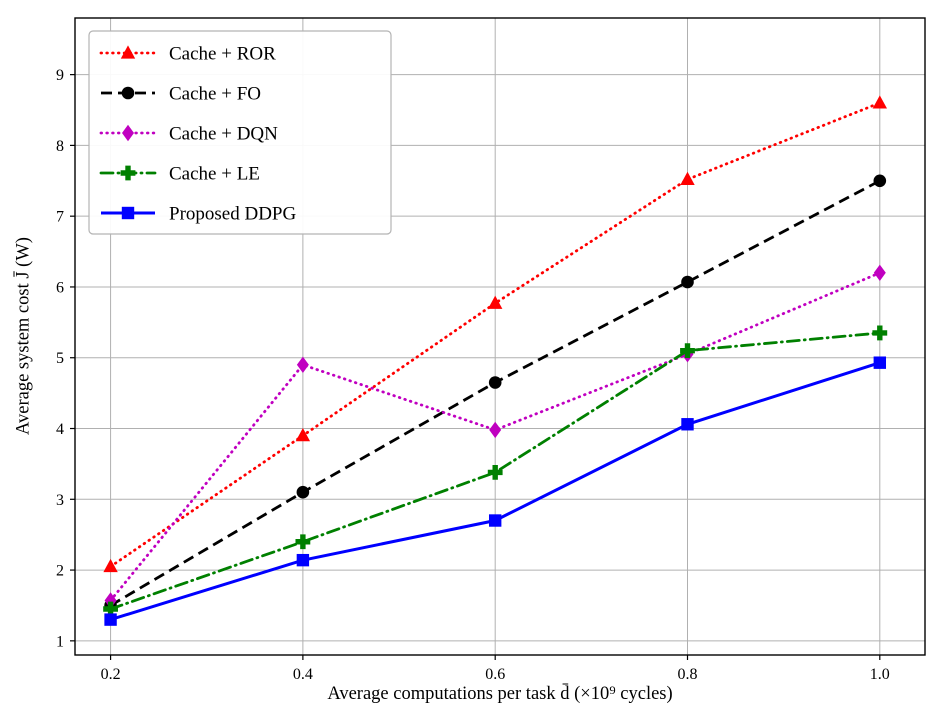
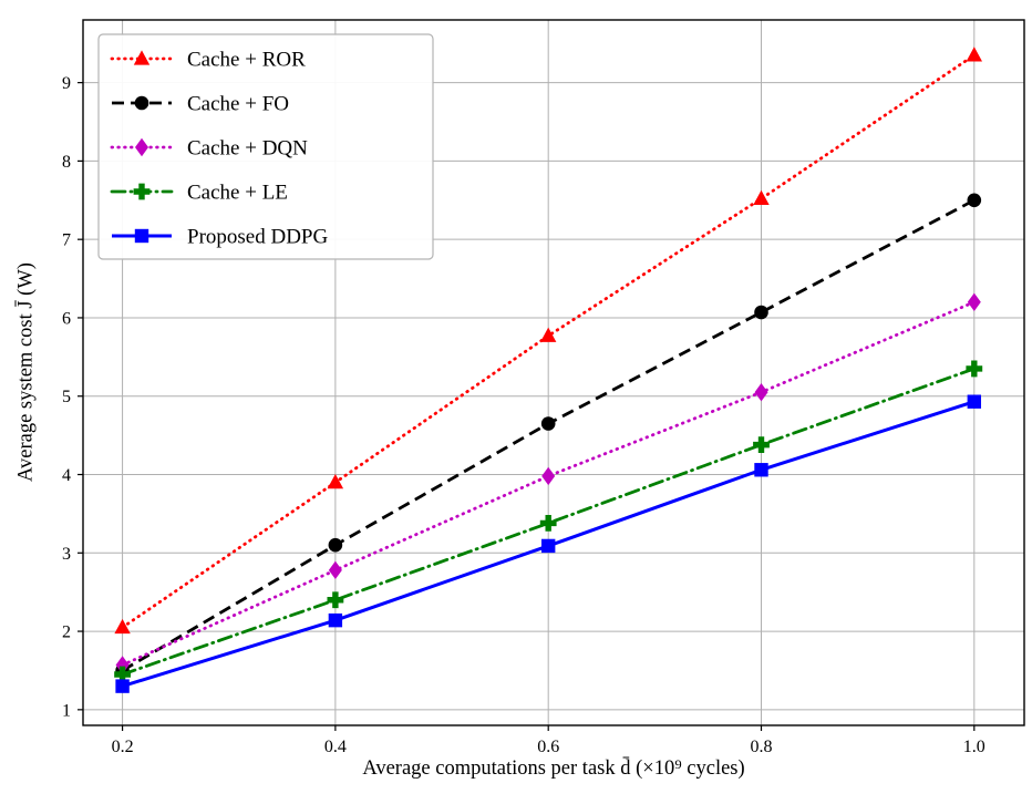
Cache + DQN/0.4: 4.9 -> 2.8
Proposed DDPG/0.6: 2.7 -> 3.1
Cache + LE/0.8: 5.1 -> 4.4
Cache + ROR/1.0: 8.6 -> 9.3
